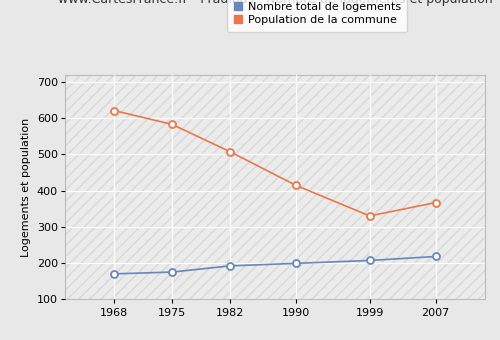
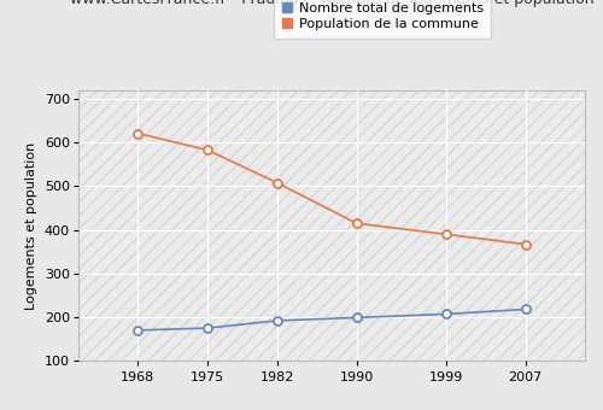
Population de la commune/1999: 330 -> 390
